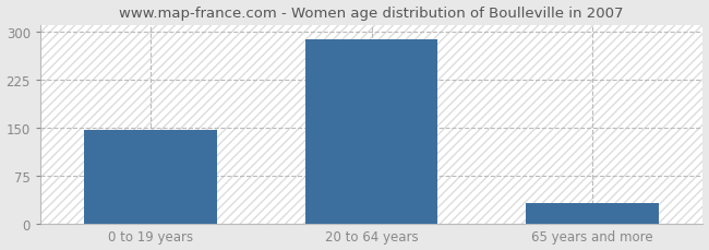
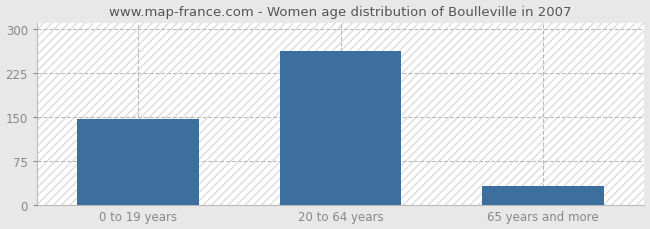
20 to 64 years: 288 -> 262
